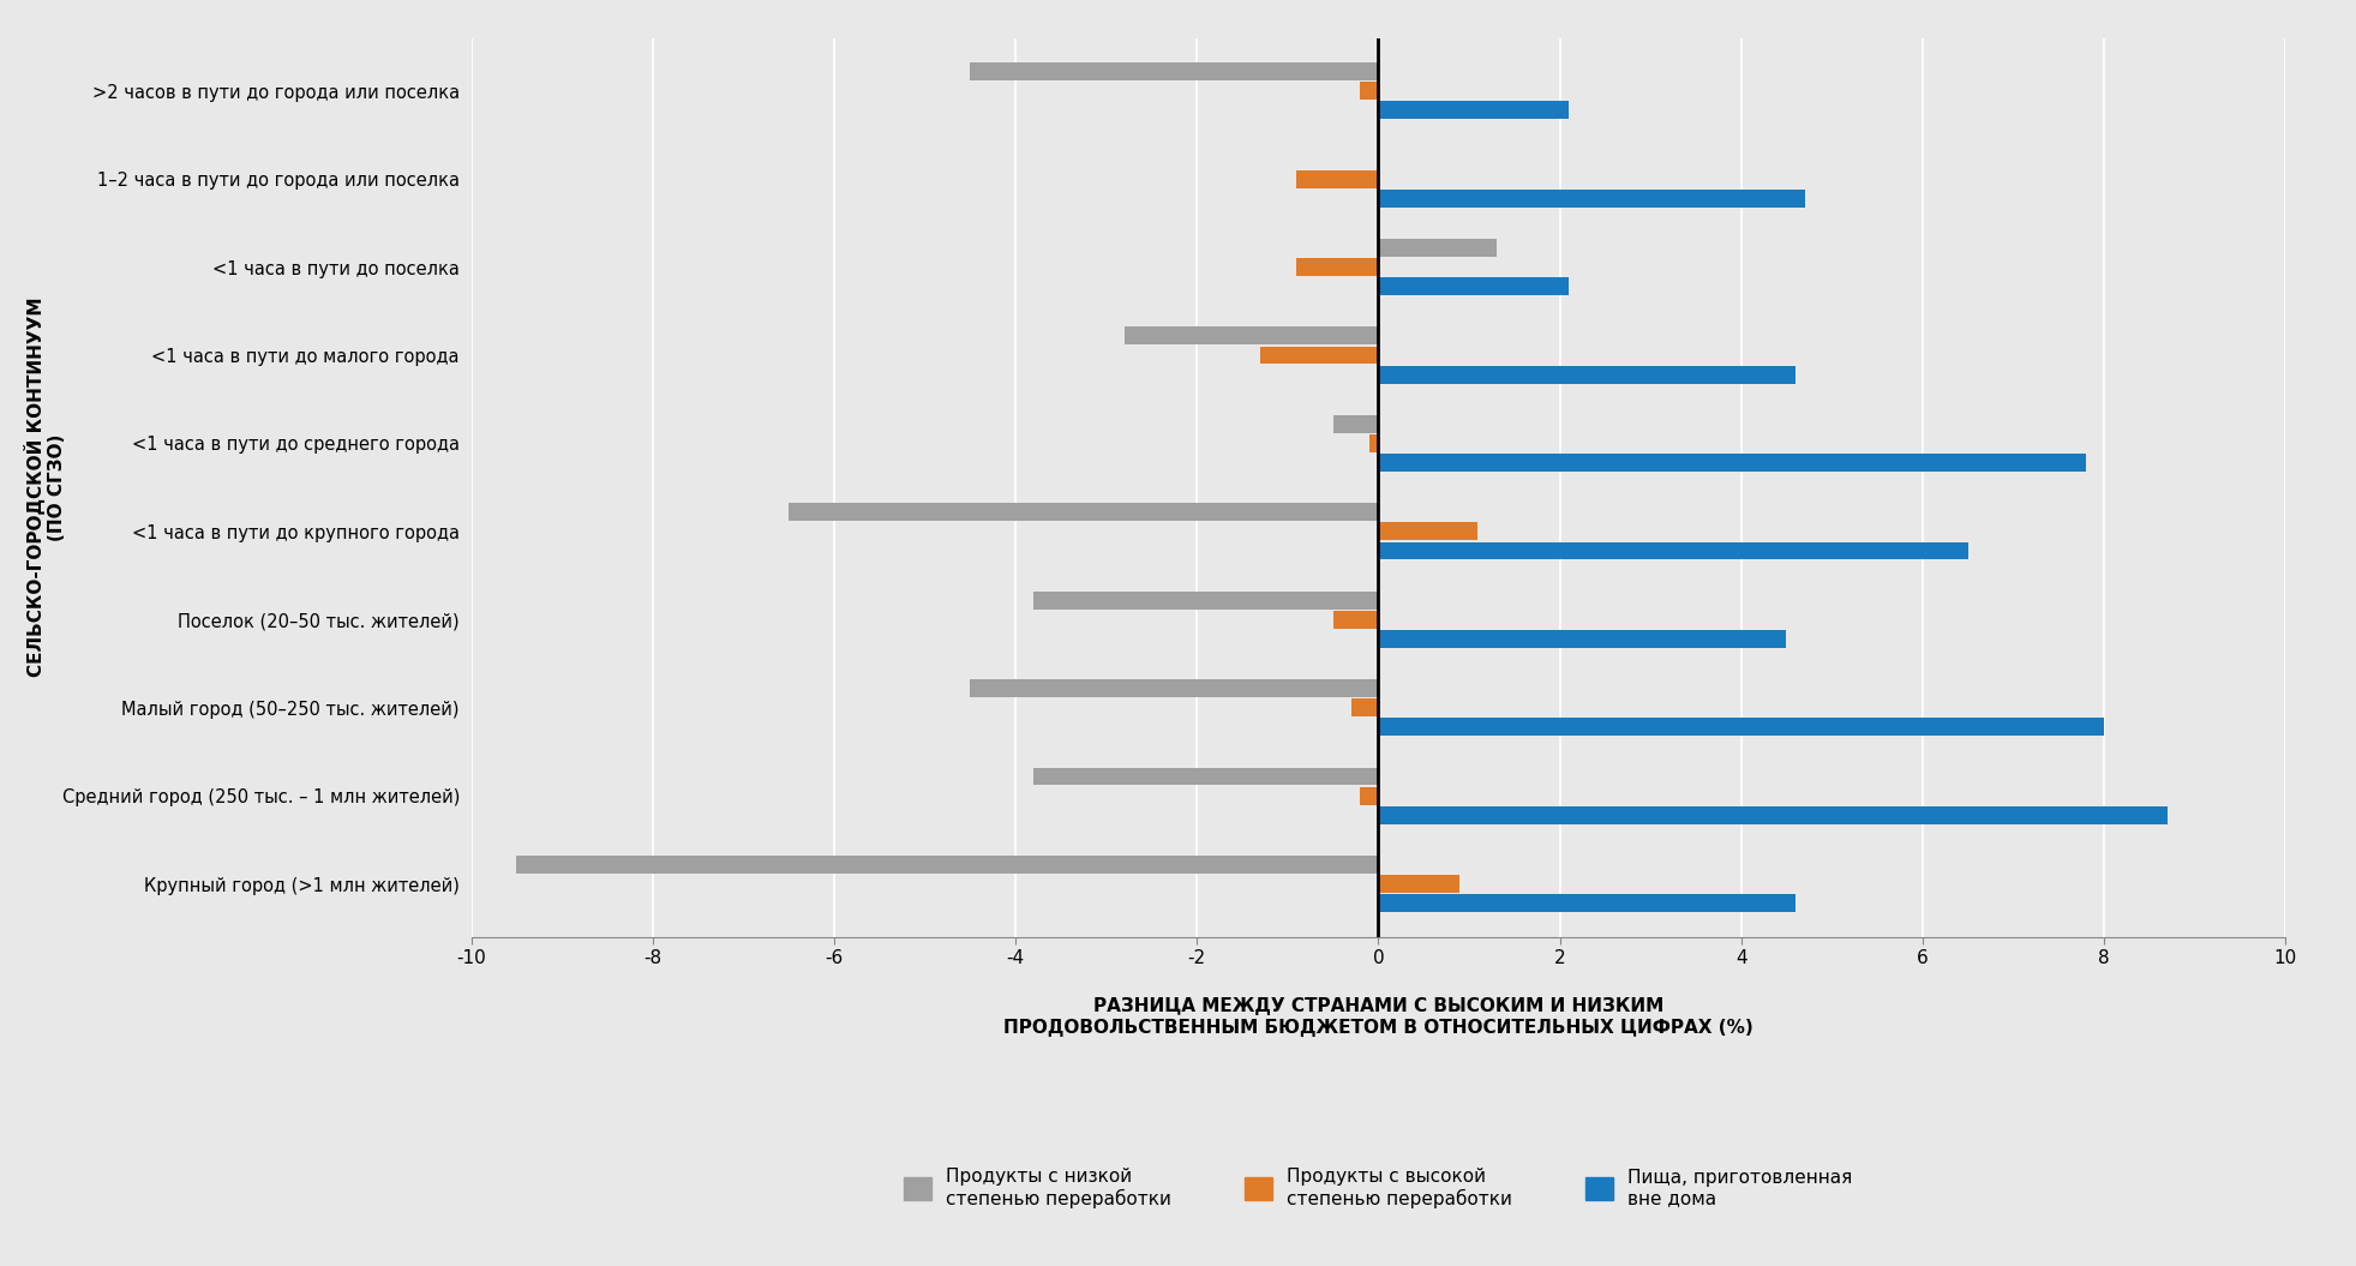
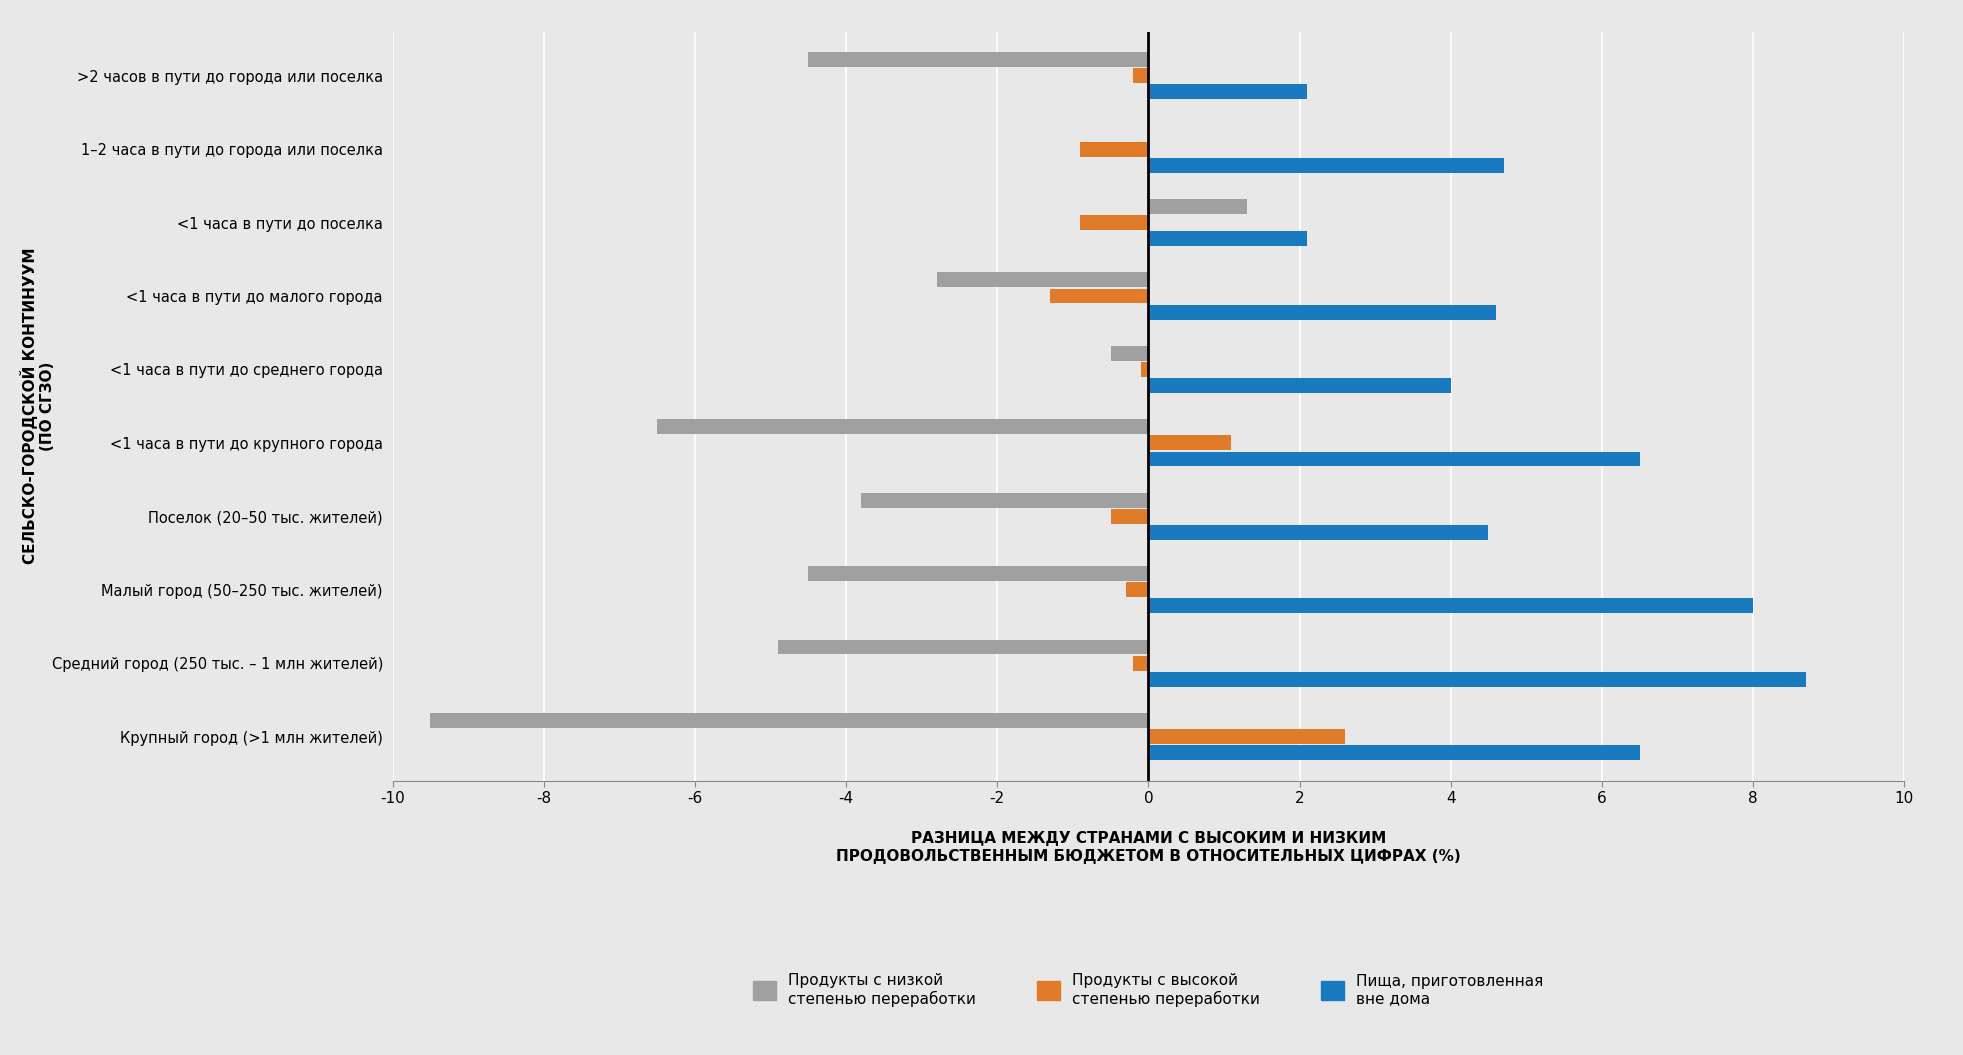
Пища, приготовленная вне дома/<1 часа в пути до среднего города: 7.8 -> 4.0
Продукты с низкой степенью переработки/Средний город (250 тыс. – 1 млн жителей): -3.8 -> -4.9
Продукты с высокой степенью переработки/Крупный город (>1 млн жителей): 0.9 -> 2.6
Пища, приготовленная вне дома/Крупный город (>1 млн жителей): 4.6 -> 6.5
